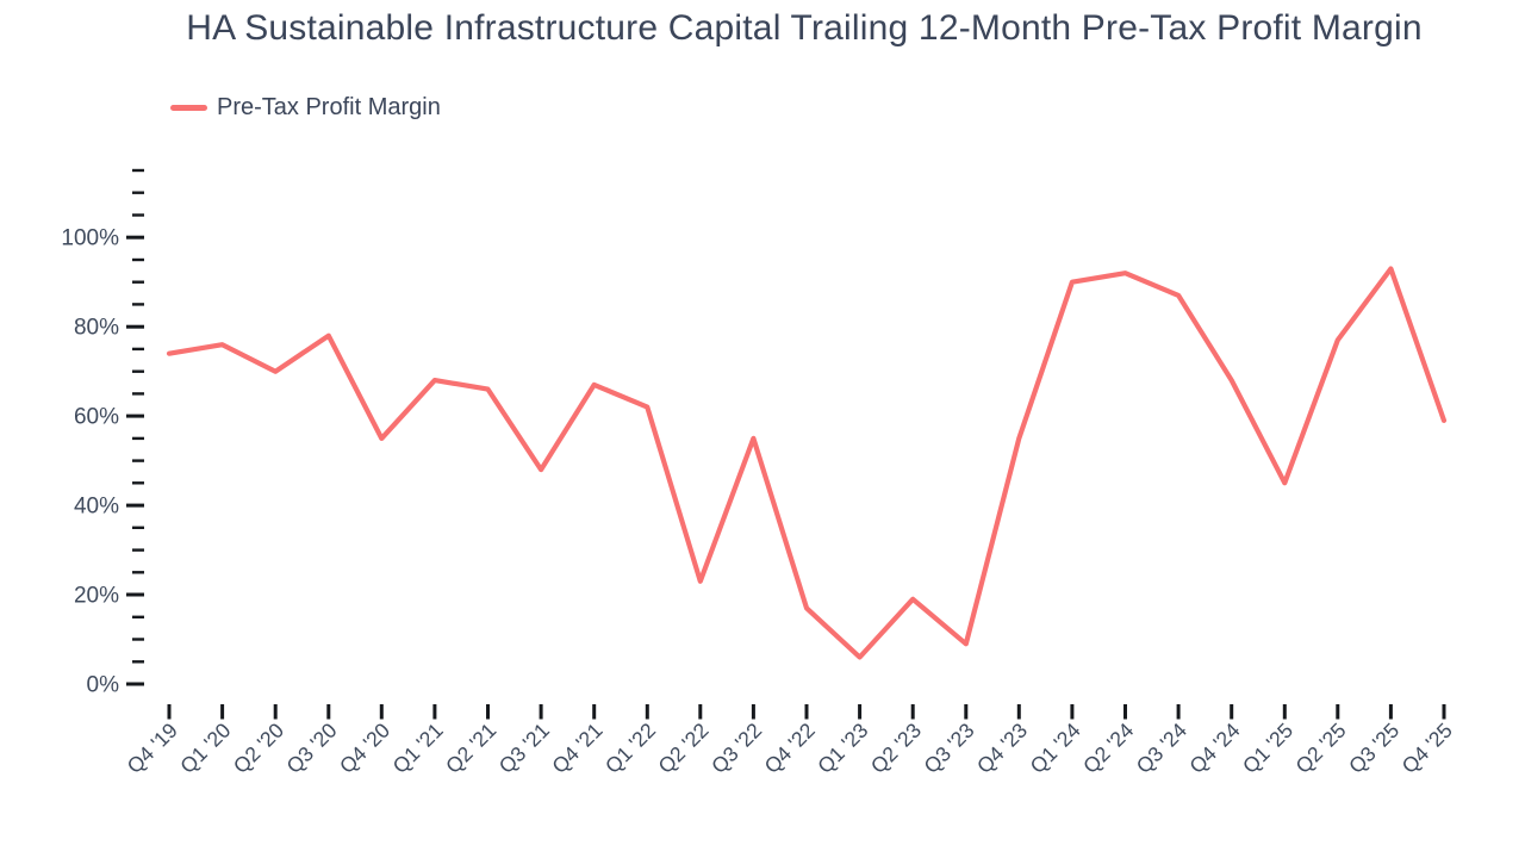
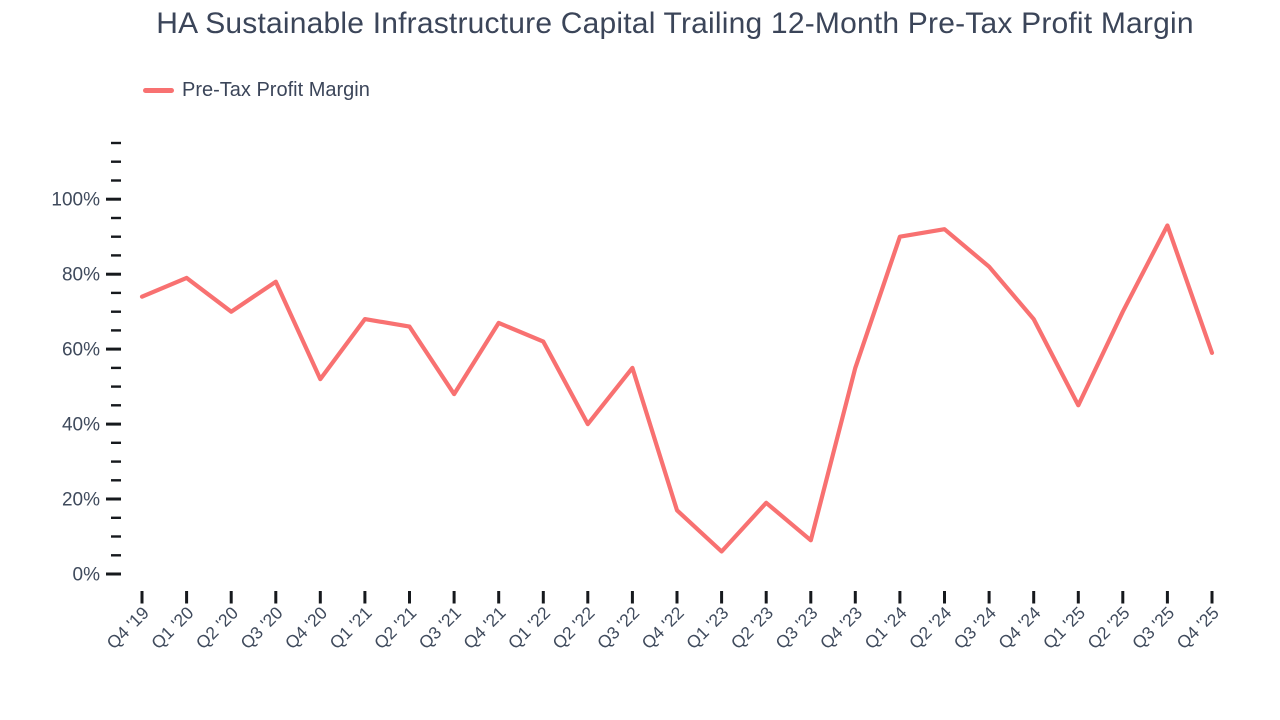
Q1 '20: 76% -> 79%
Q4 '20: 55% -> 52%
Q2 '22: 23% -> 40%
Q3 '24: 87% -> 82%
Q2 '25: 77% -> 70%
